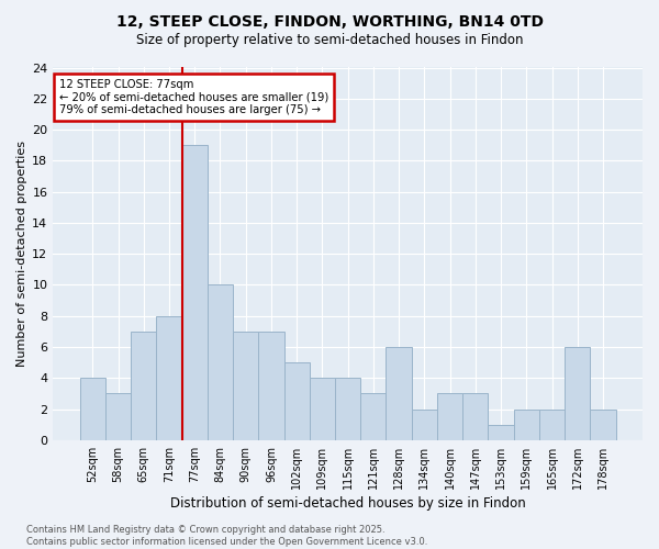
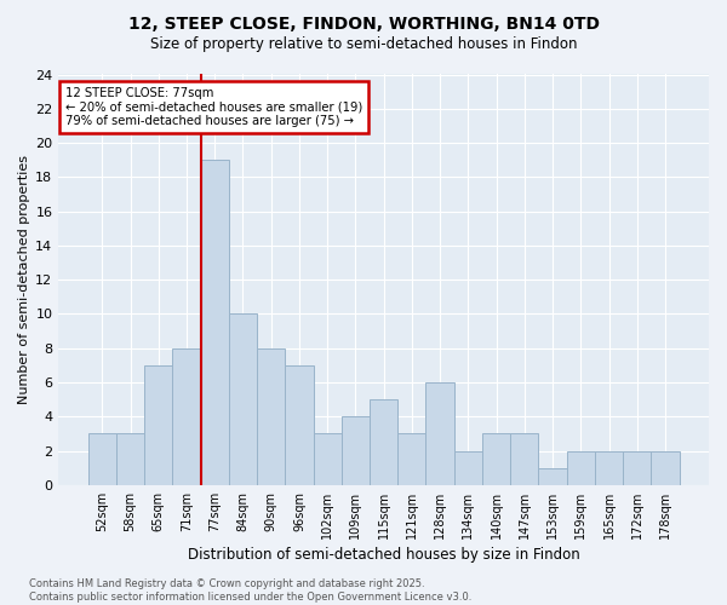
52sqm: 4 -> 3
90sqm: 7 -> 8
102sqm: 5 -> 3
115sqm: 4 -> 5
172sqm: 6 -> 2
